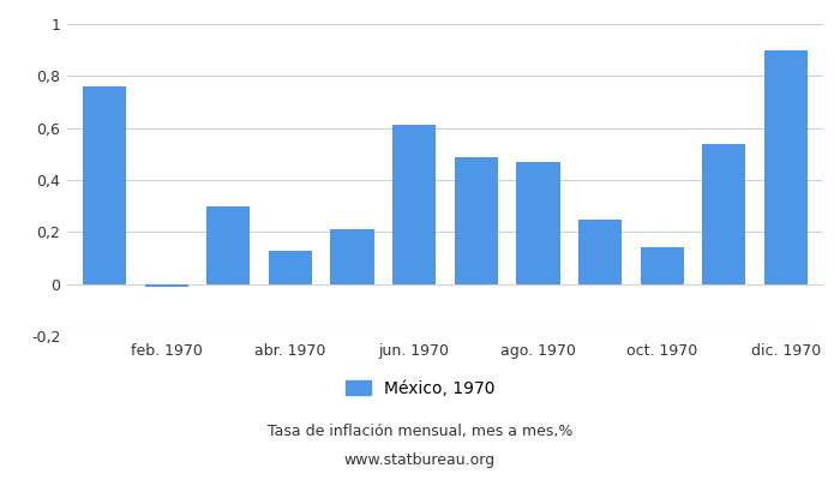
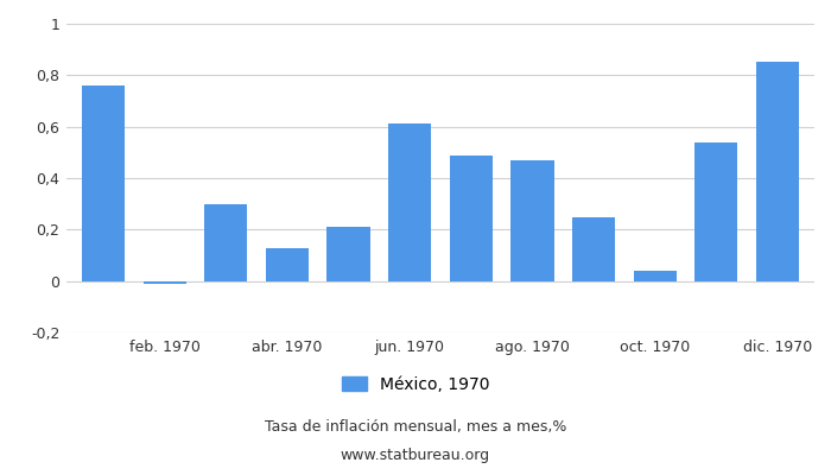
oct. 1970: 0,14 -> 0,04
dic. 1970: 0,90 -> 0,85
